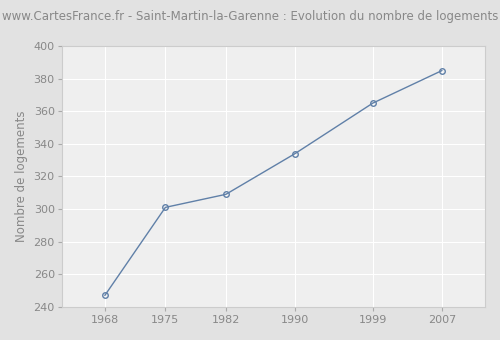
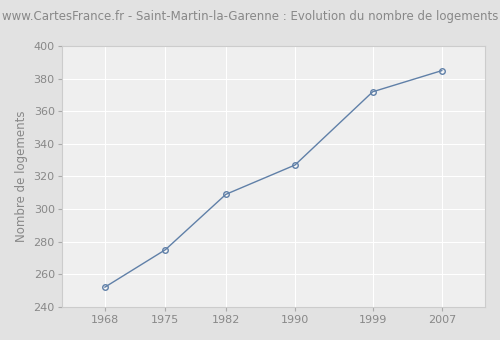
1968: 247 -> 252
1975: 301 -> 275
1990: 334 -> 327
1999: 365 -> 372
